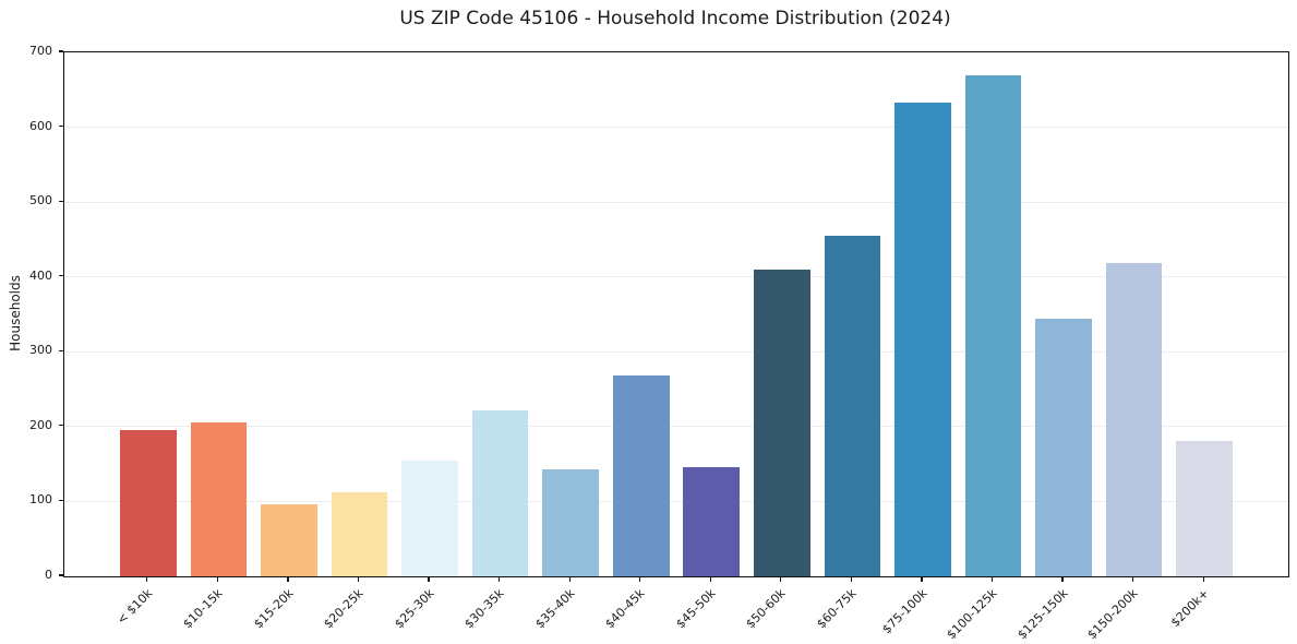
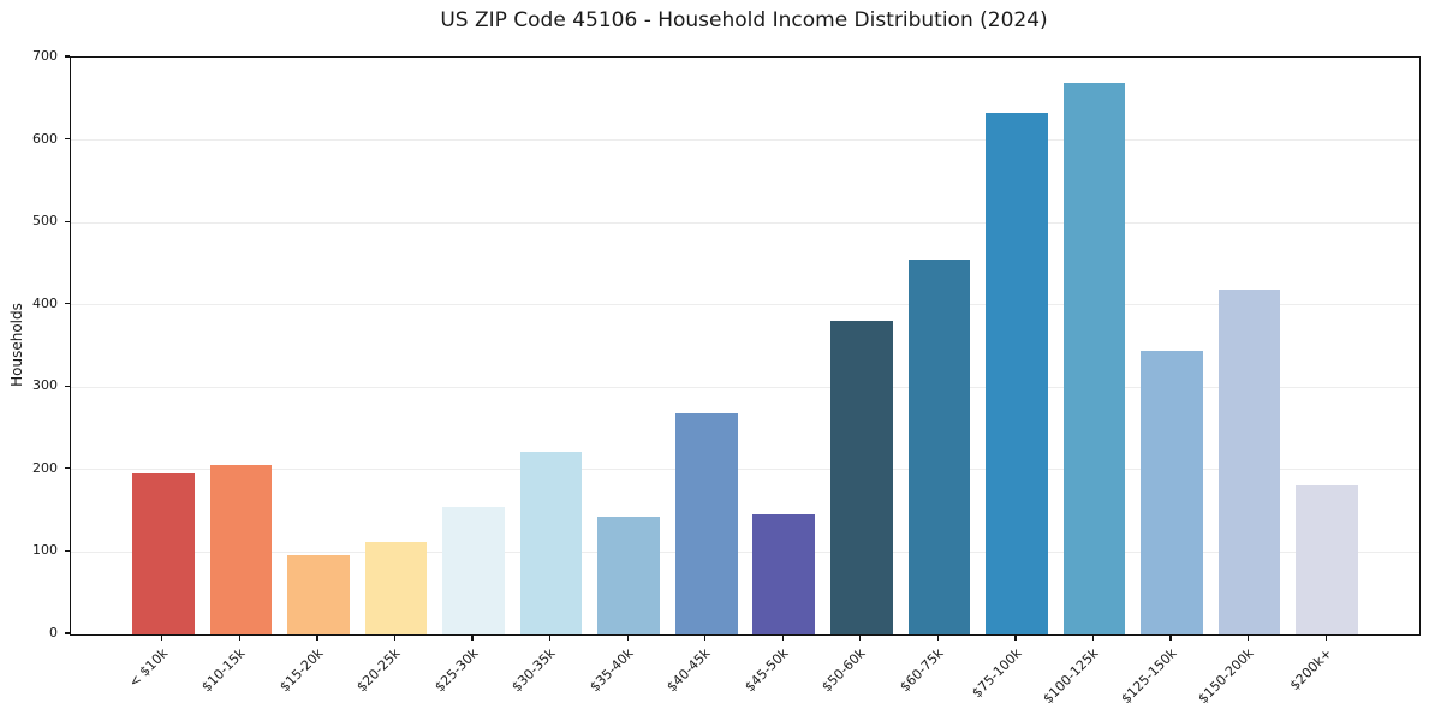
$50-60k: 410 -> 380
